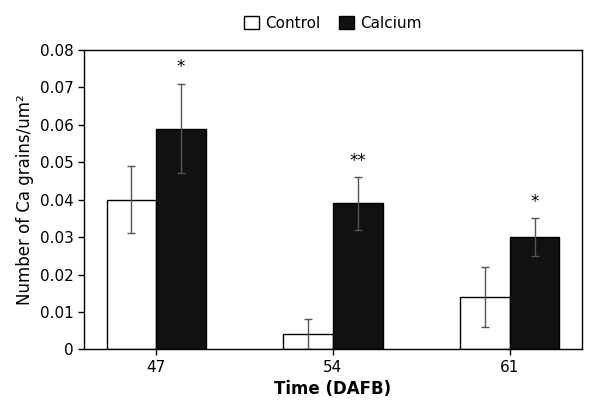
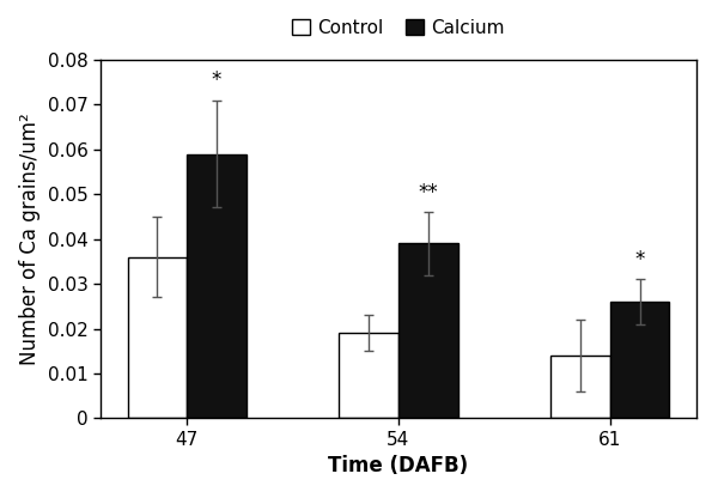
Control/47: 0.040 -> 0.036
Control/54: 0.004 -> 0.019
Calcium/61: 0.030 -> 0.026
